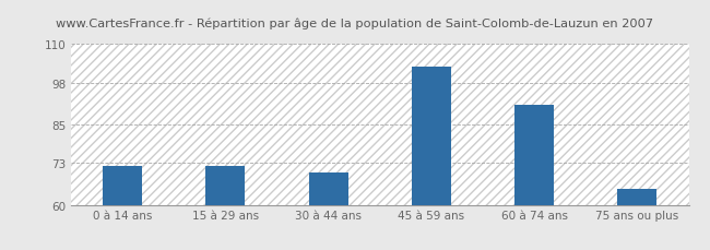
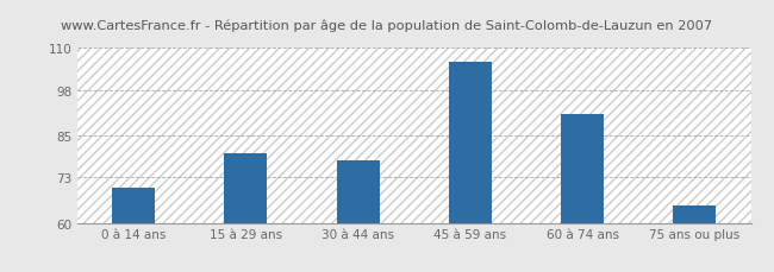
0 à 14 ans: 72 -> 70
15 à 29 ans: 72 -> 80
30 à 44 ans: 70 -> 78
45 à 59 ans: 103 -> 106
